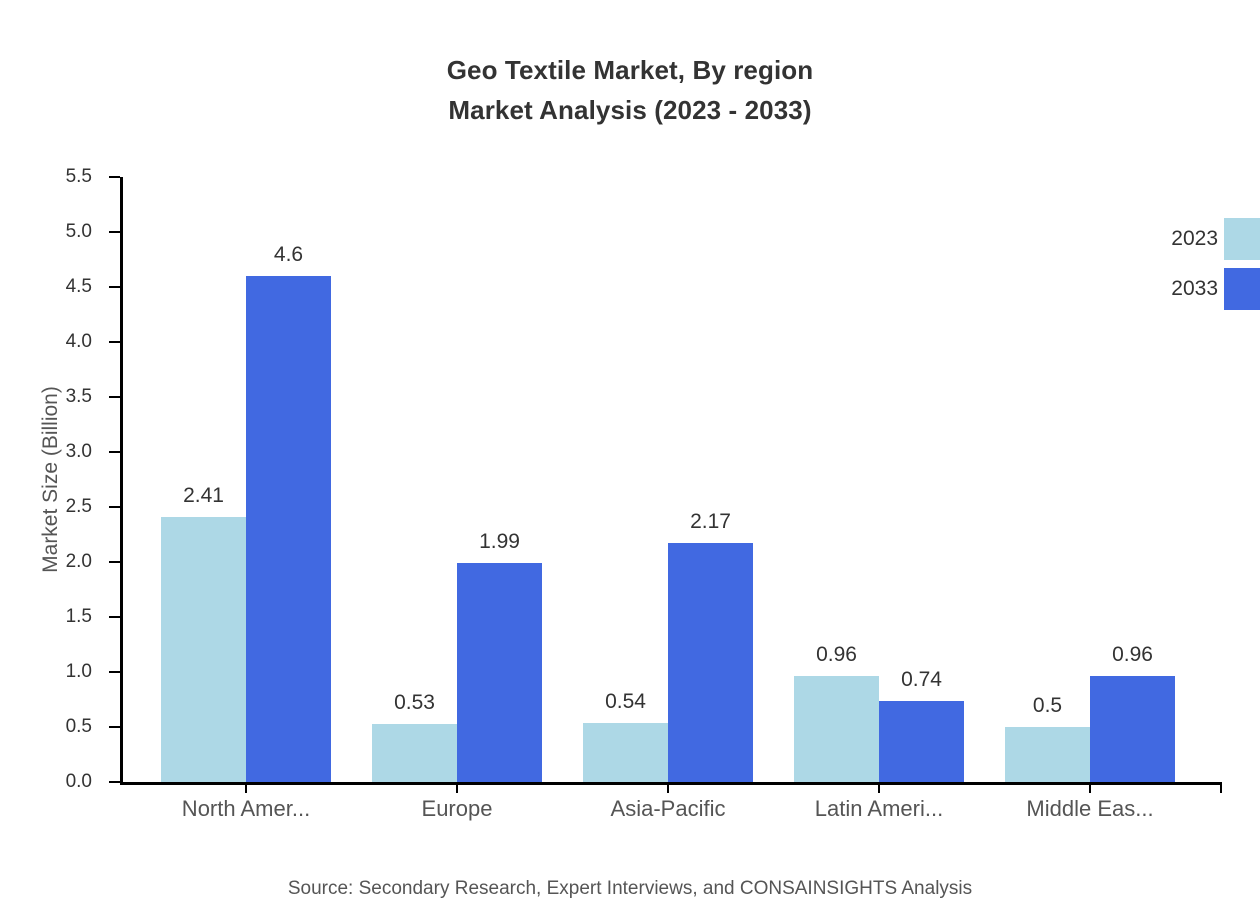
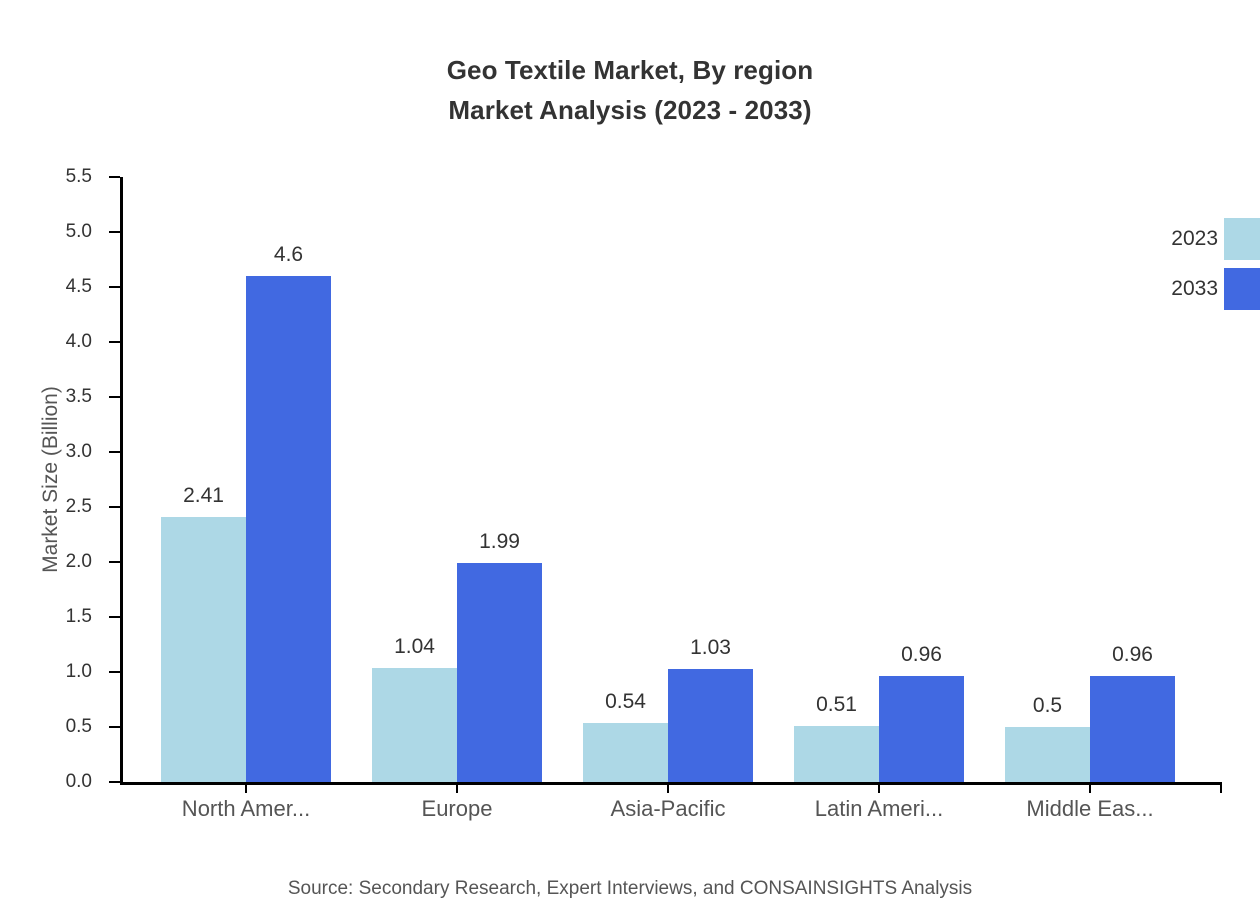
2023/Europe: 0.53 -> 1.04
2033/Asia-Pacific: 2.17 -> 1.03
2023/Latin Ameri...: 0.96 -> 0.51
2033/Latin Ameri...: 0.74 -> 0.96
